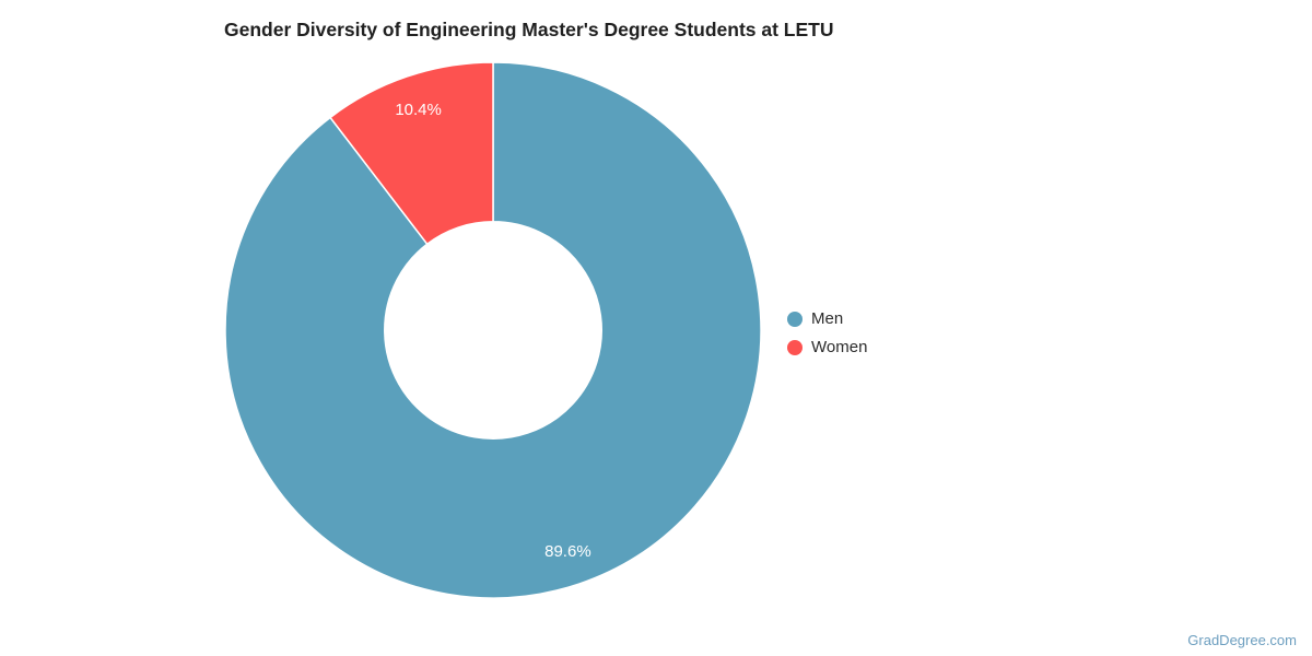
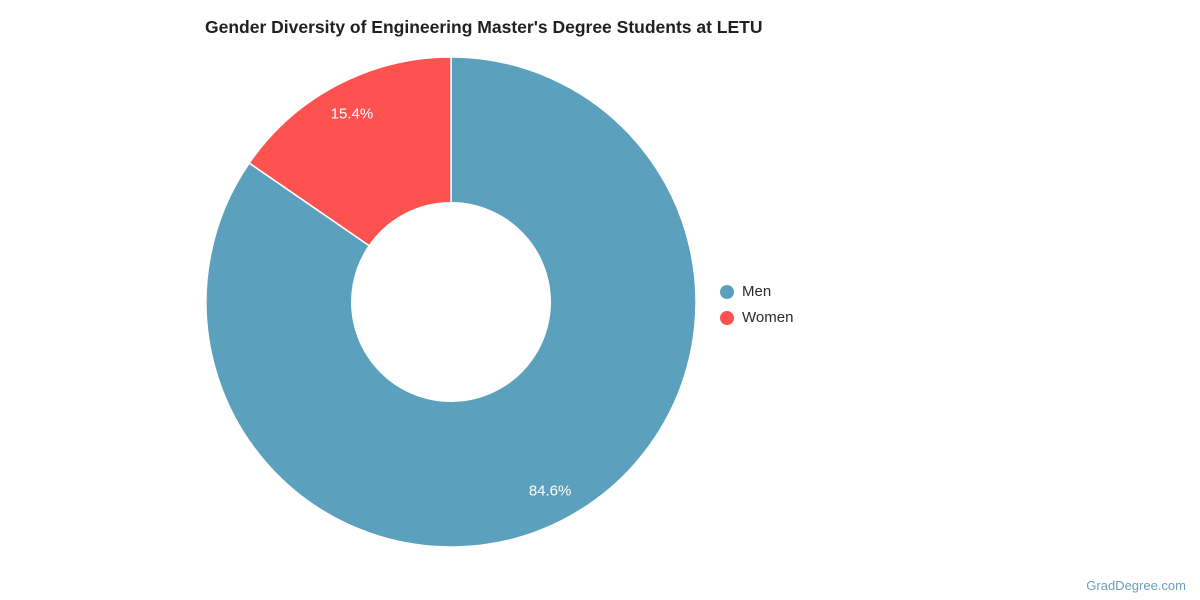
Men: 89.6% -> 84.6%
Women: 10.4% -> 15.4%
